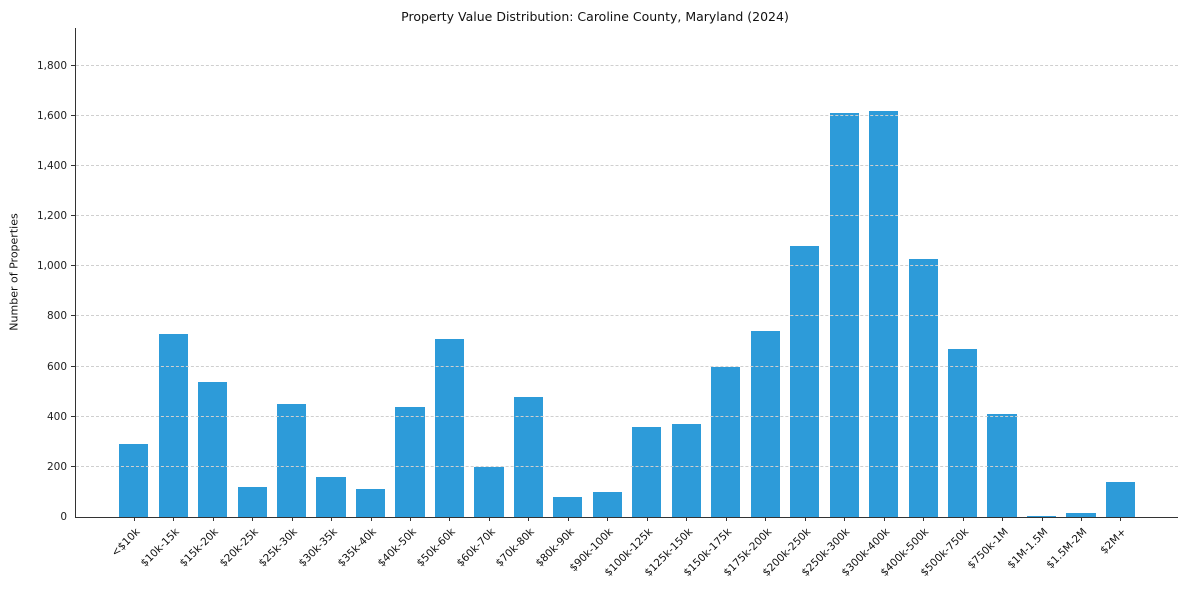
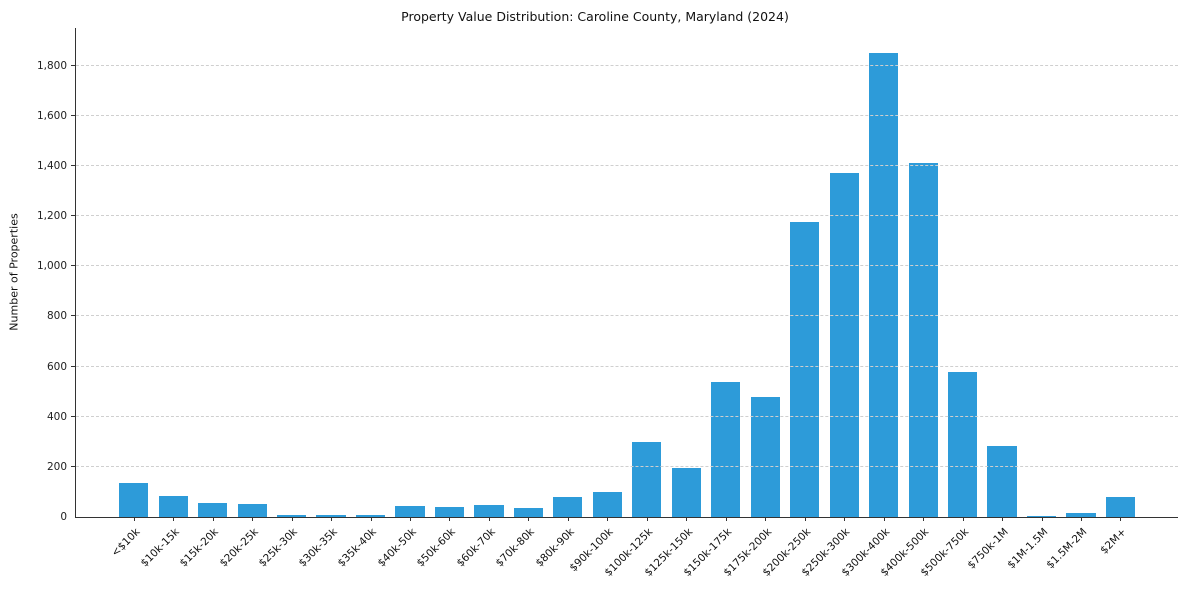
<$10k: 290 -> 140
$10k-15k: 730 -> 80
$15k-20k: 540 -> 60
$20k-25k: 120 -> 50
$25k-30k: 450 -> 10
$30k-35k: 160 -> 10
$35k-40k: 110 -> 10
$40k-50k: 440 -> 40
$50k-60k: 710 -> 40
$60k-70k: 200 -> 50
$70k-80k: 480 -> 40
$100k-125k: 360 -> 300
$125k-150k: 370 -> 200
$150k-175k: 600 -> 540
$175k-200k: 740 -> 480
$200k-250k: 1080 -> 1180
$250k-300k: 1610 -> 1370
$300k-400k: 1620 -> 1850
$400k-500k: 1030 -> 1410
$500k-750k: 670 -> 580
$750k-1M: 410 -> 280
$2M+: 140 -> 80
